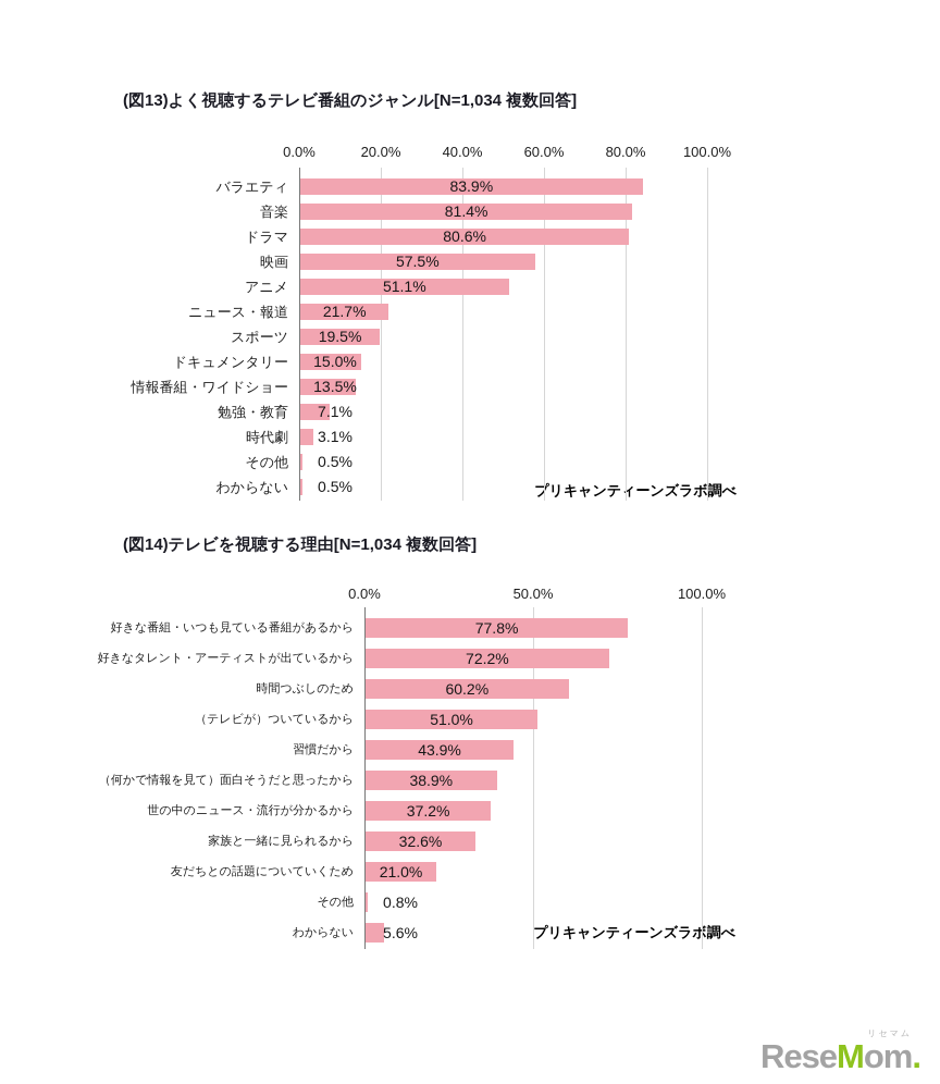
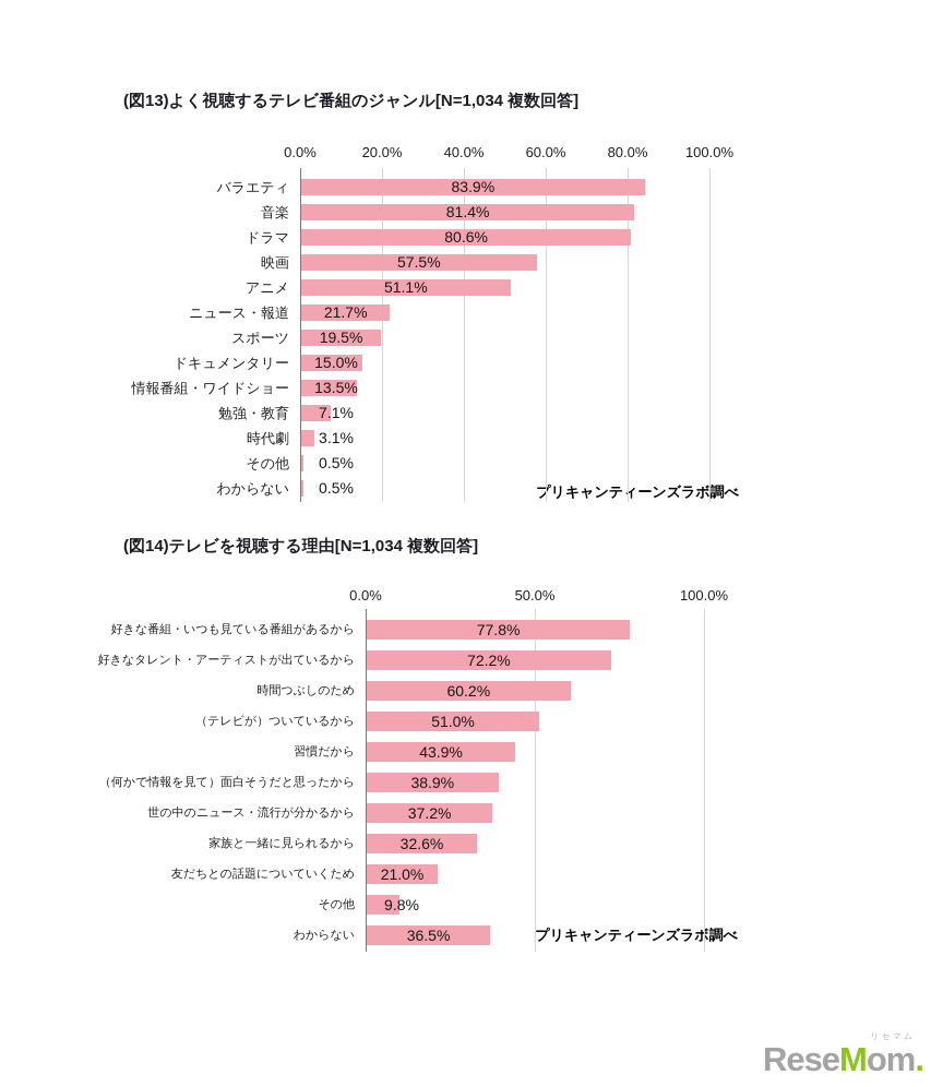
(図14)テレビを視聴する理由[N=1,034 複数回答]/その他: 0.8% -> 9.8%
(図14)テレビを視聴する理由[N=1,034 複数回答]/わからない: 5.6% -> 36.5%
